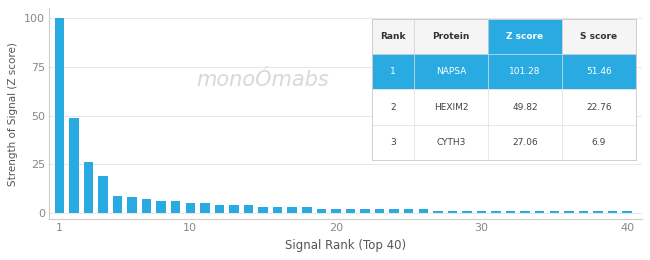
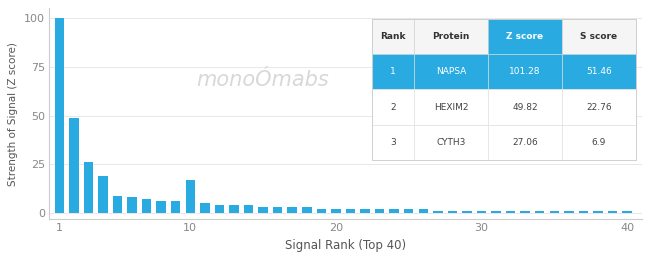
10: 5 -> 17
